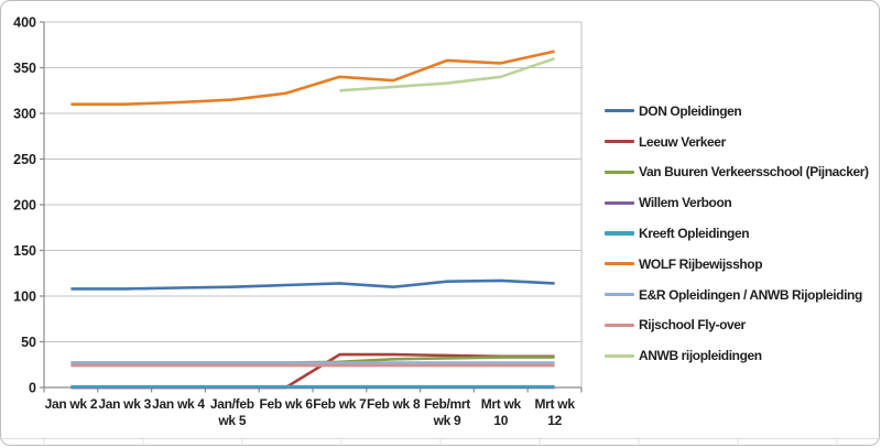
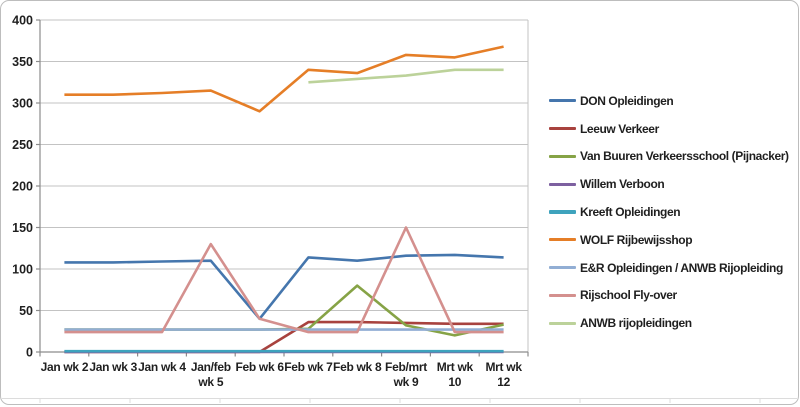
Rijschool Fly-over/Jan/feb wk 5: 20 -> 130
DON Opleidingen/Feb wk 6: 110 -> 40
WOLF Rijbewijsshop/Feb wk 6: 320 -> 290
Rijschool Fly-over/Feb wk 6: 20 -> 40
Van Buuren Verkeersschool (Pijnacker)/Feb wk 8: 30 -> 80
Rijschool Fly-over/Feb/mrt wk 9: 20 -> 150
Van Buuren Verkeersschool (Pijnacker)/Mrt wk 10: 30 -> 20
ANWB rijopleidingen/Mrt wk 12: 360 -> 340
